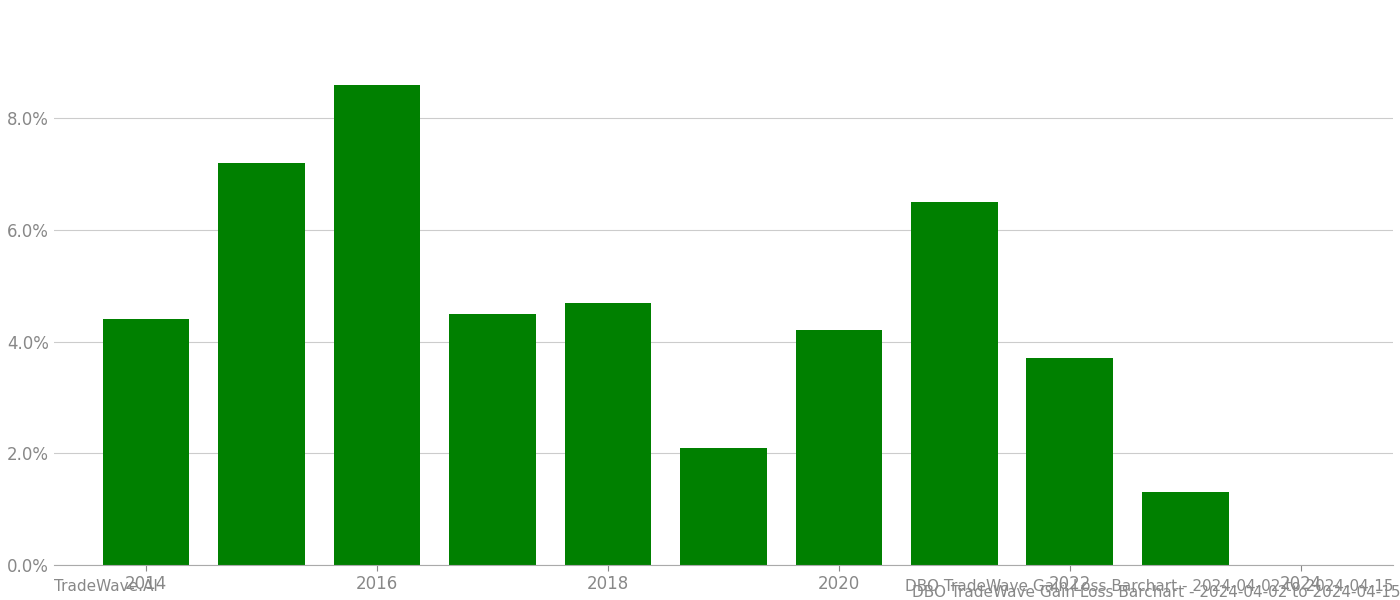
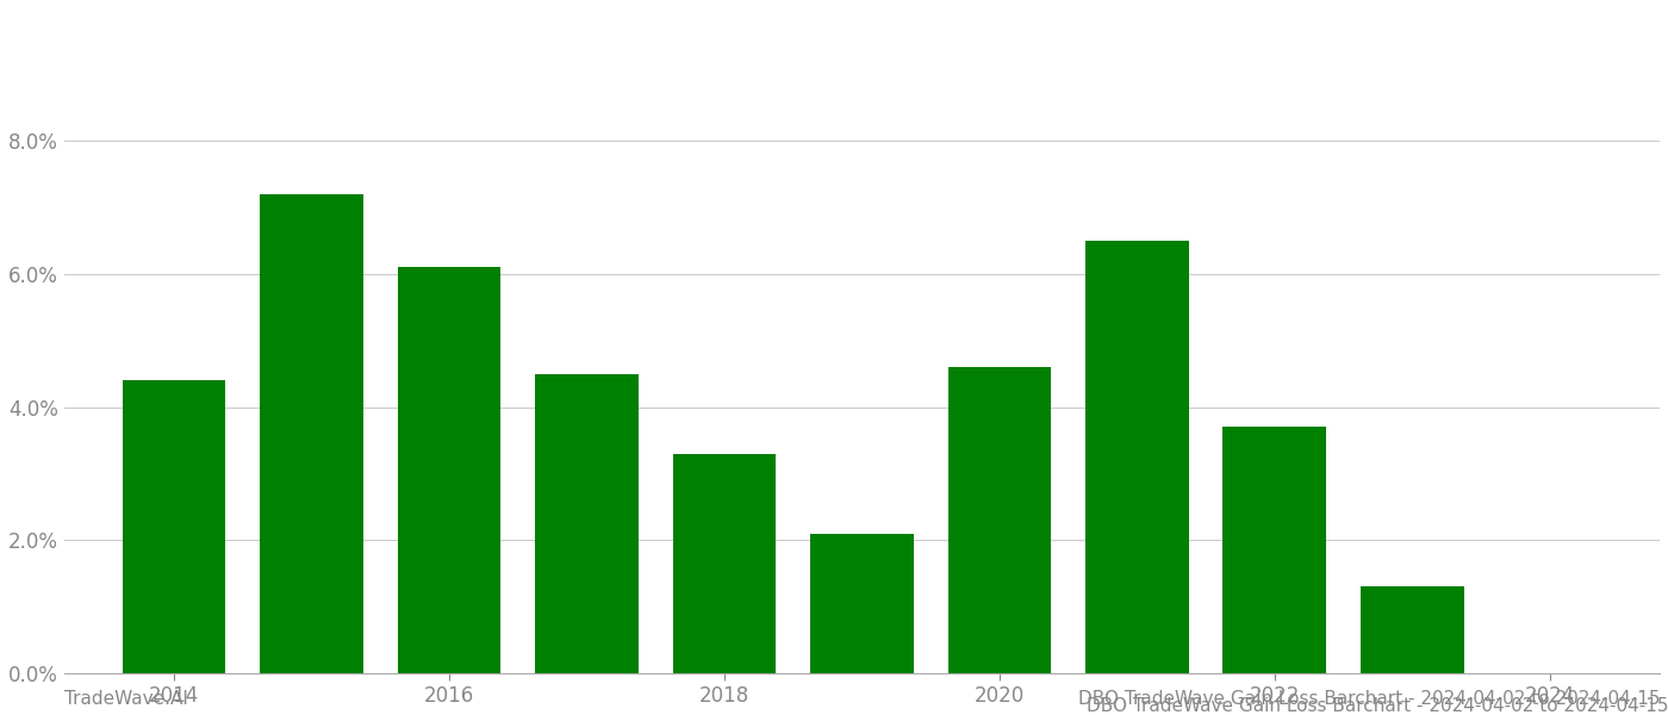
2016: 8.6% -> 6.1%
2018: 4.7% -> 3.3%
2020: 4.2% -> 4.6%
